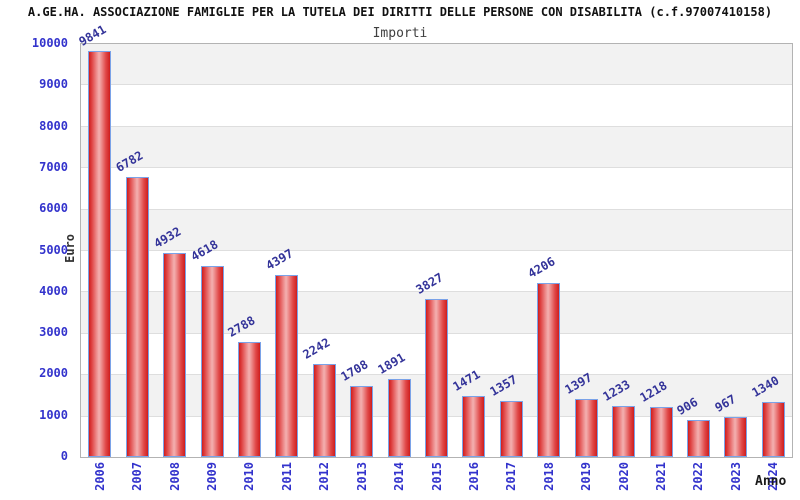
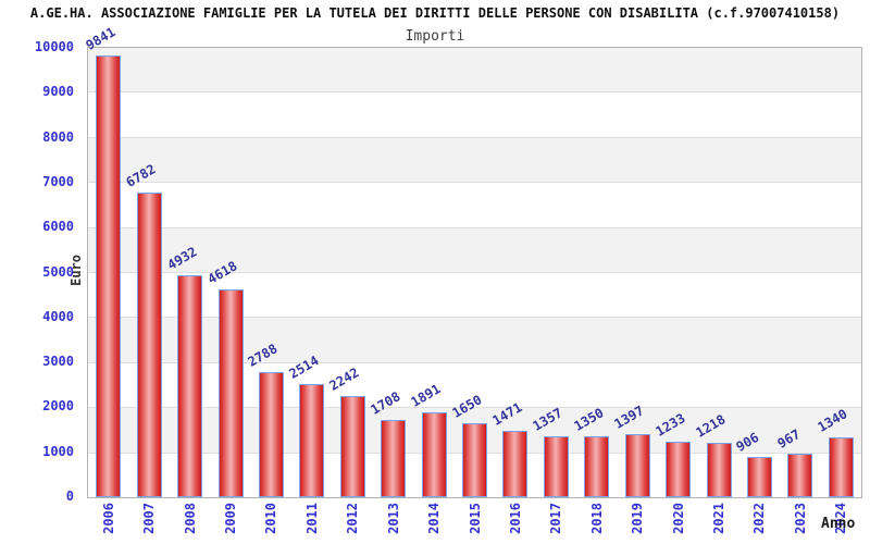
2011: 4397 -> 2514
2015: 3827 -> 1650
2018: 4206 -> 1350
